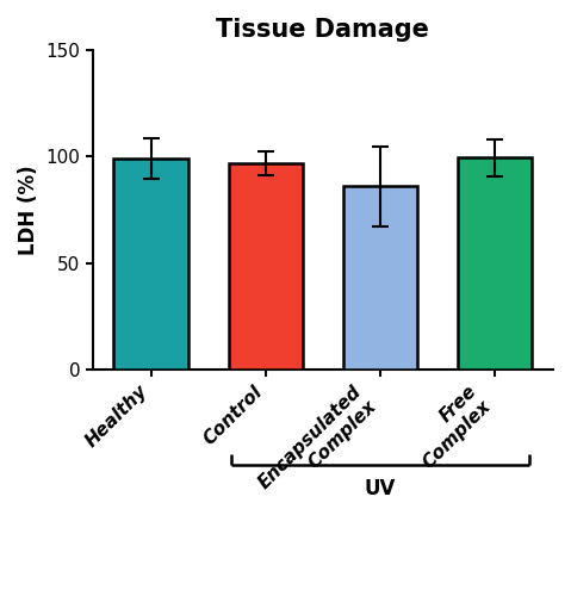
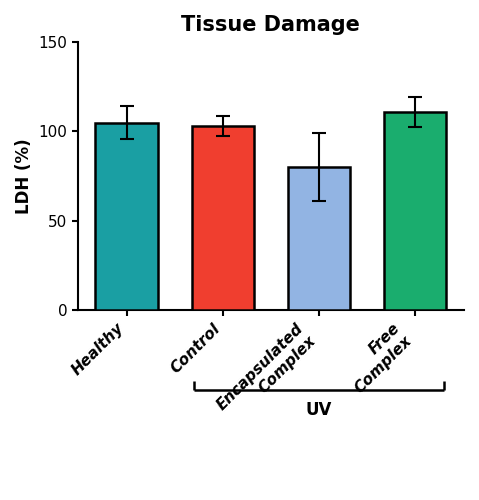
Healthy: 99 -> 105
Control: 97 -> 103
Encapsulated Complex: 86 -> 80
Free Complex: 100 -> 111
